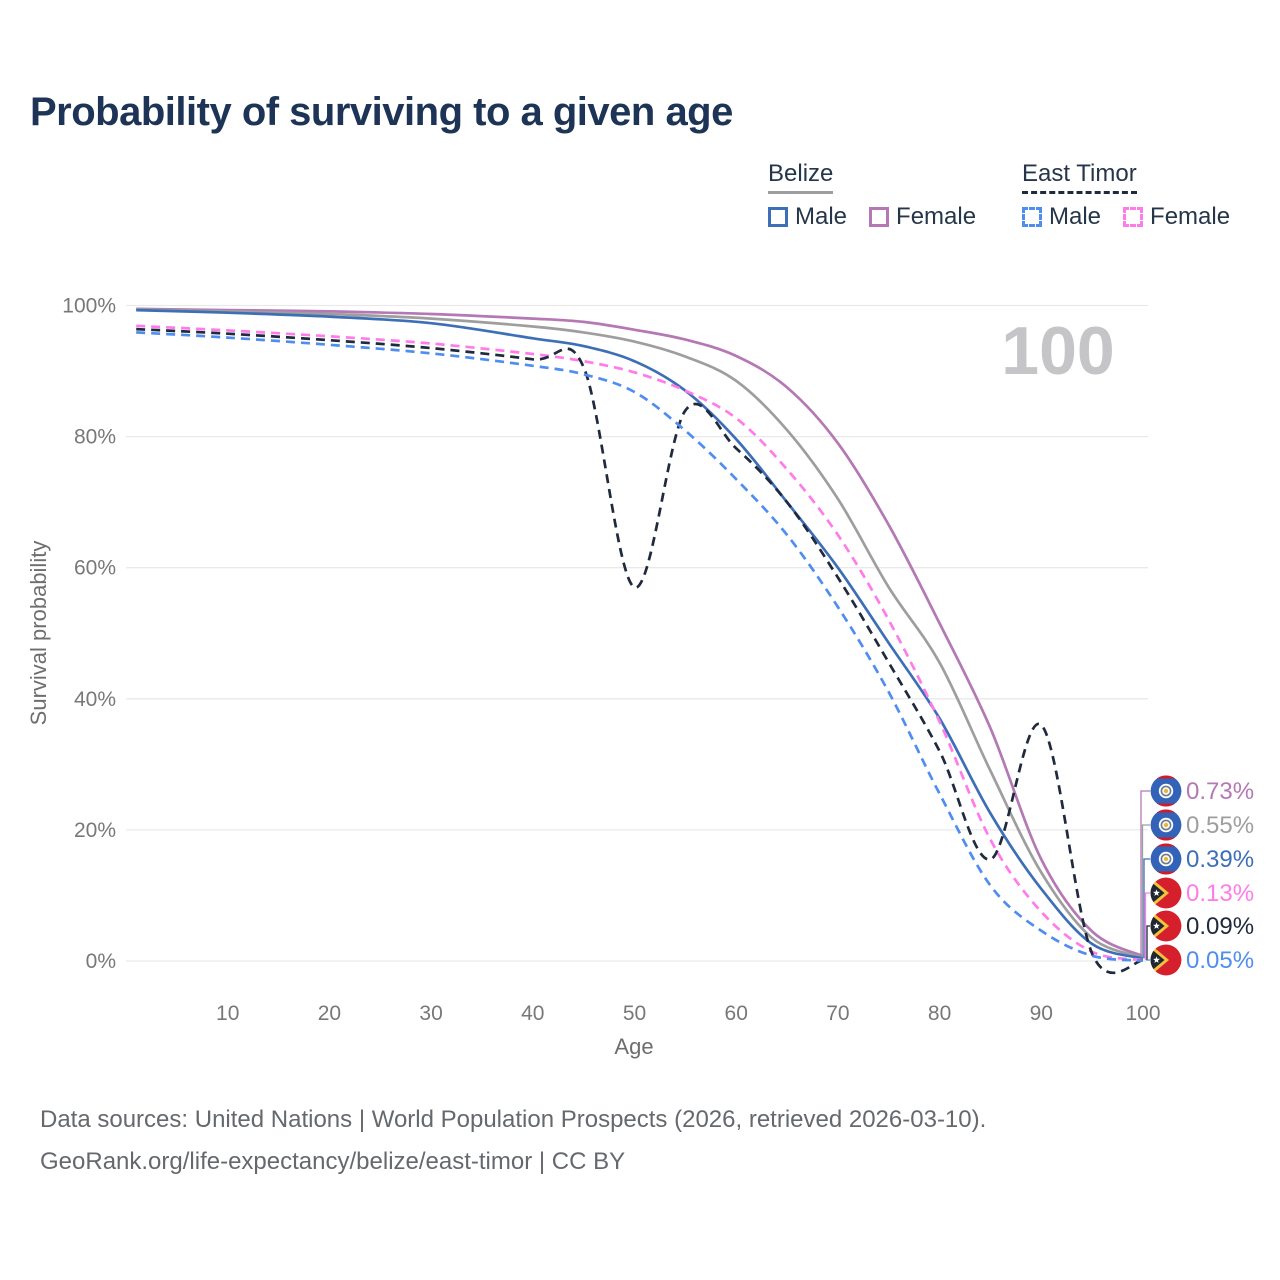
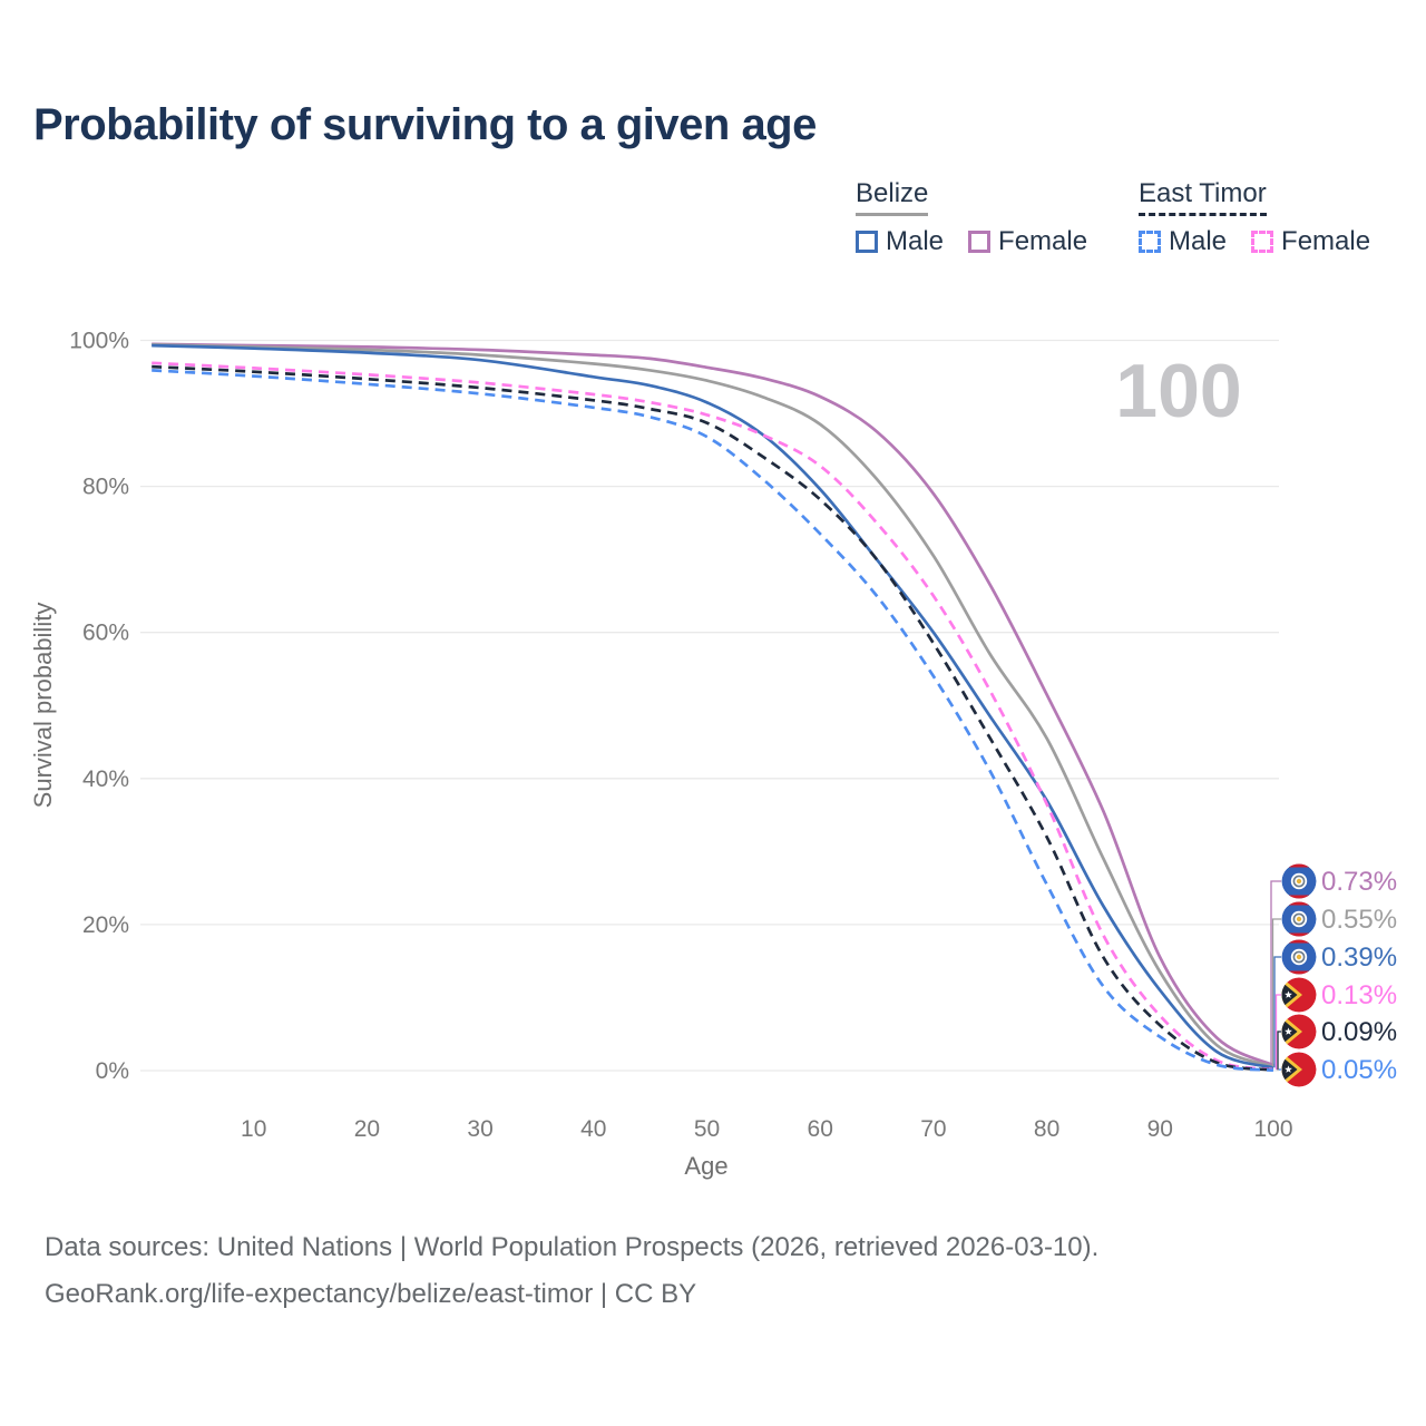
East Timor/50: 57% -> 89%
East Timor/90: 36% -> 6%
